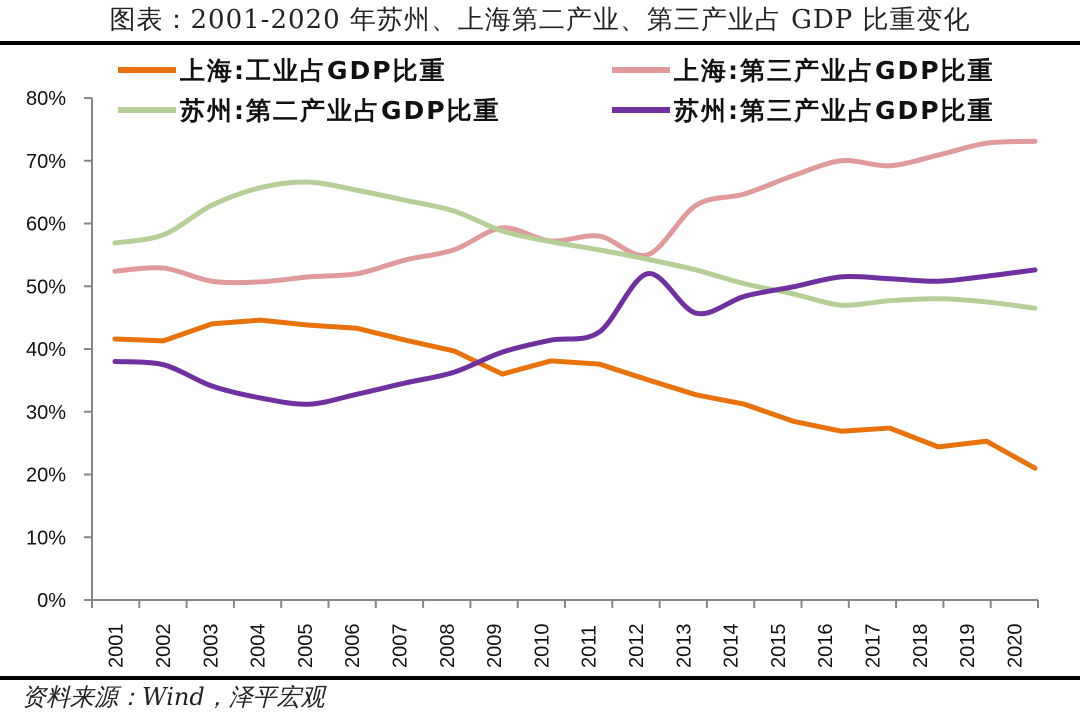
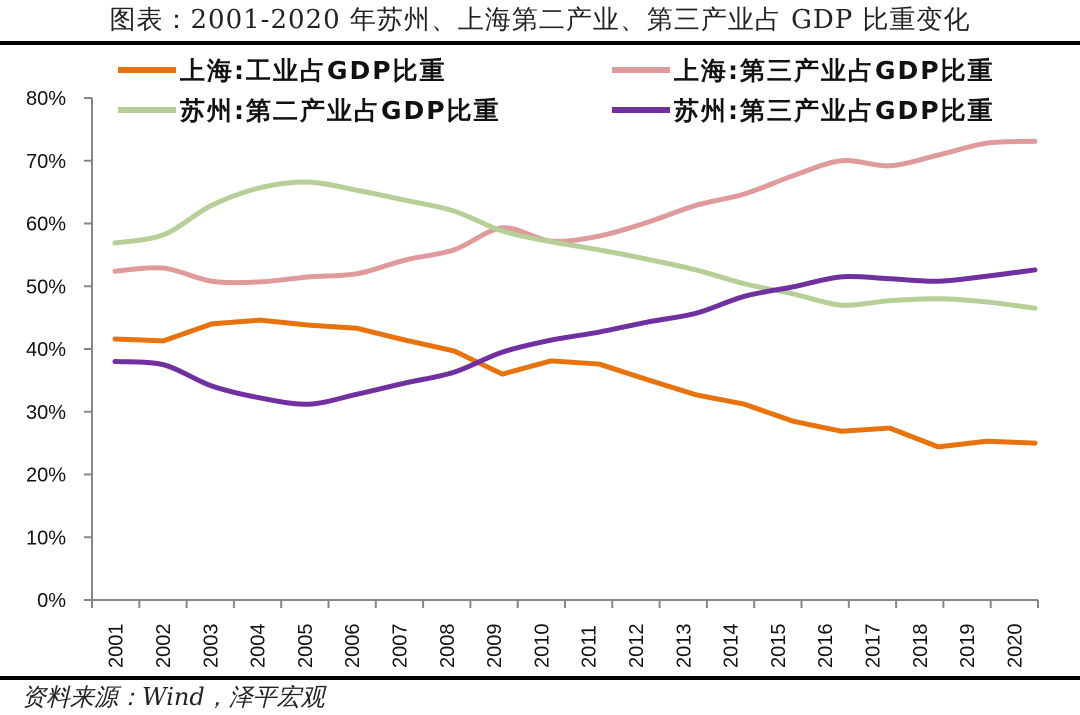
上海:第三产业占GDP比重/2012: 55% -> 60%
苏州:第三产业占GDP比重/2012: 52% -> 44%
上海:工业占GDP比重/2020: 21% -> 25%
